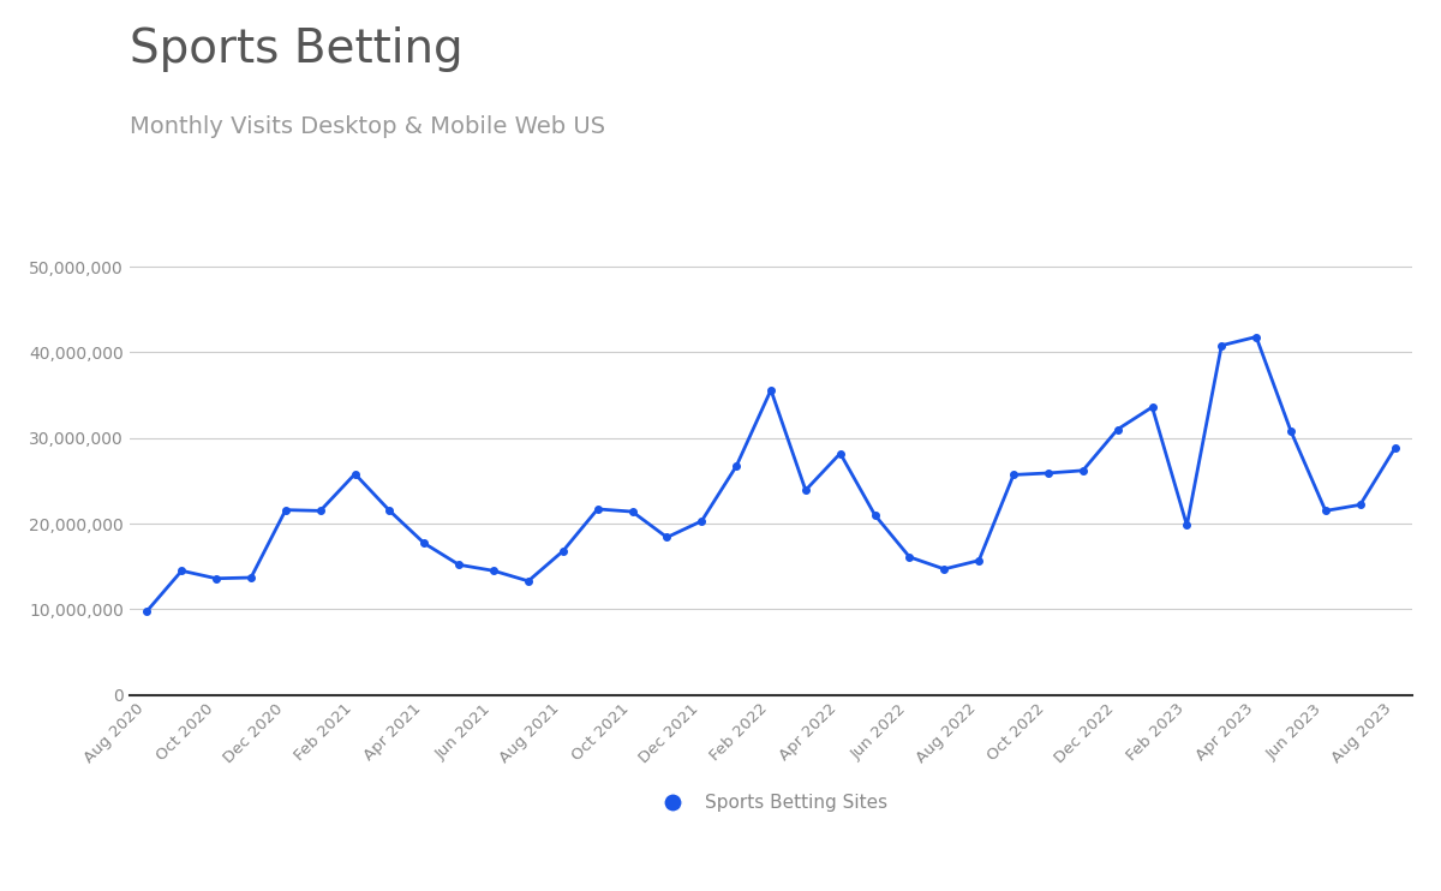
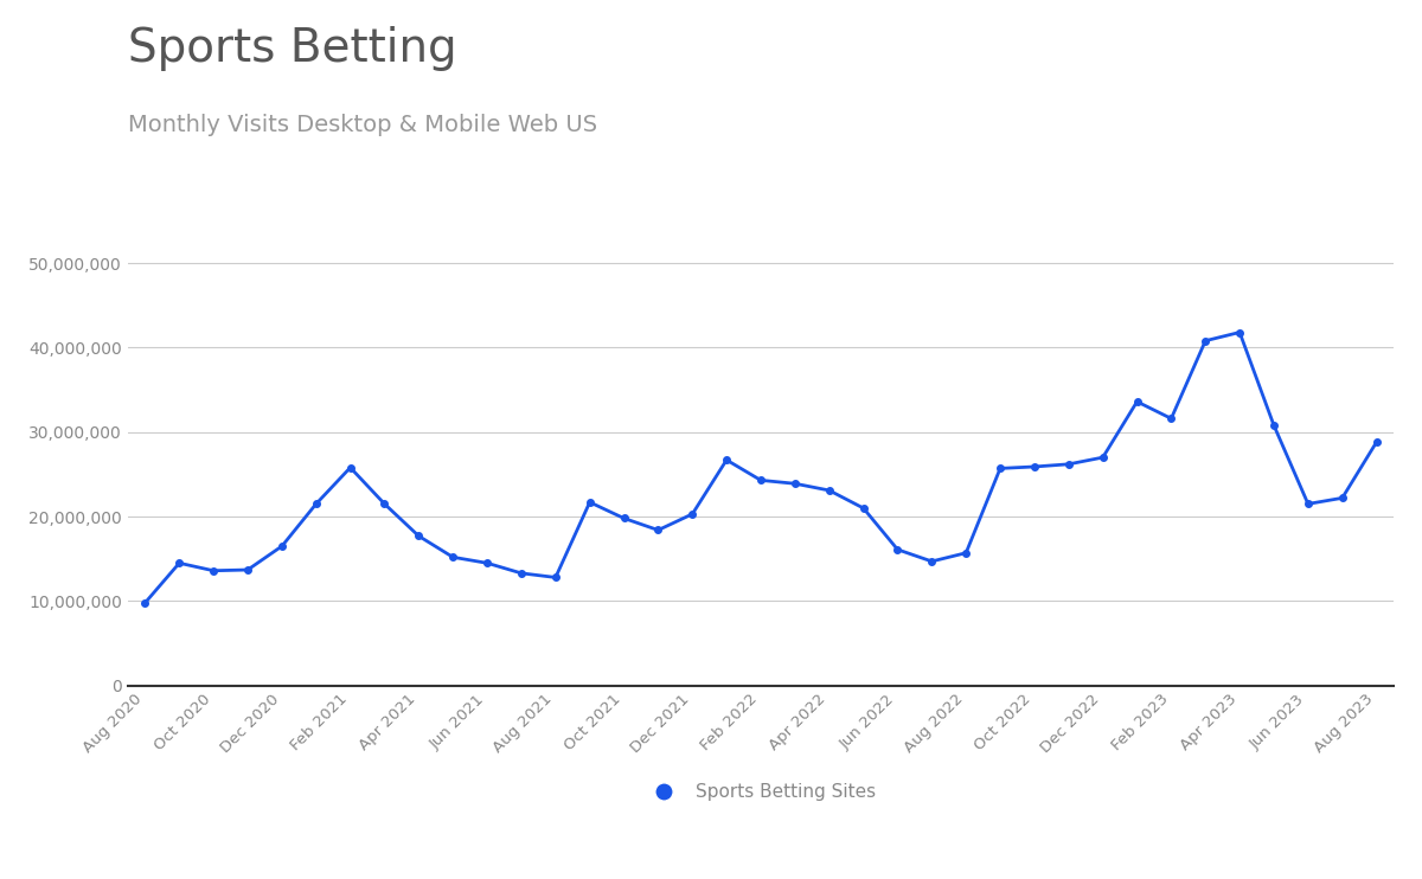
Dec 2020: 21,600,000 -> 16,500,000
Aug 2021: 16,800,000 -> 12,800,000
Oct 2021: 21,400,000 -> 19,800,000
Feb 2022: 35,600,000 -> 24,300,000
Apr 2022: 28,200,000 -> 23,100,000
Dec 2022: 31,000,000 -> 27,000,000
Feb 2023: 19,800,000 -> 31,600,000
